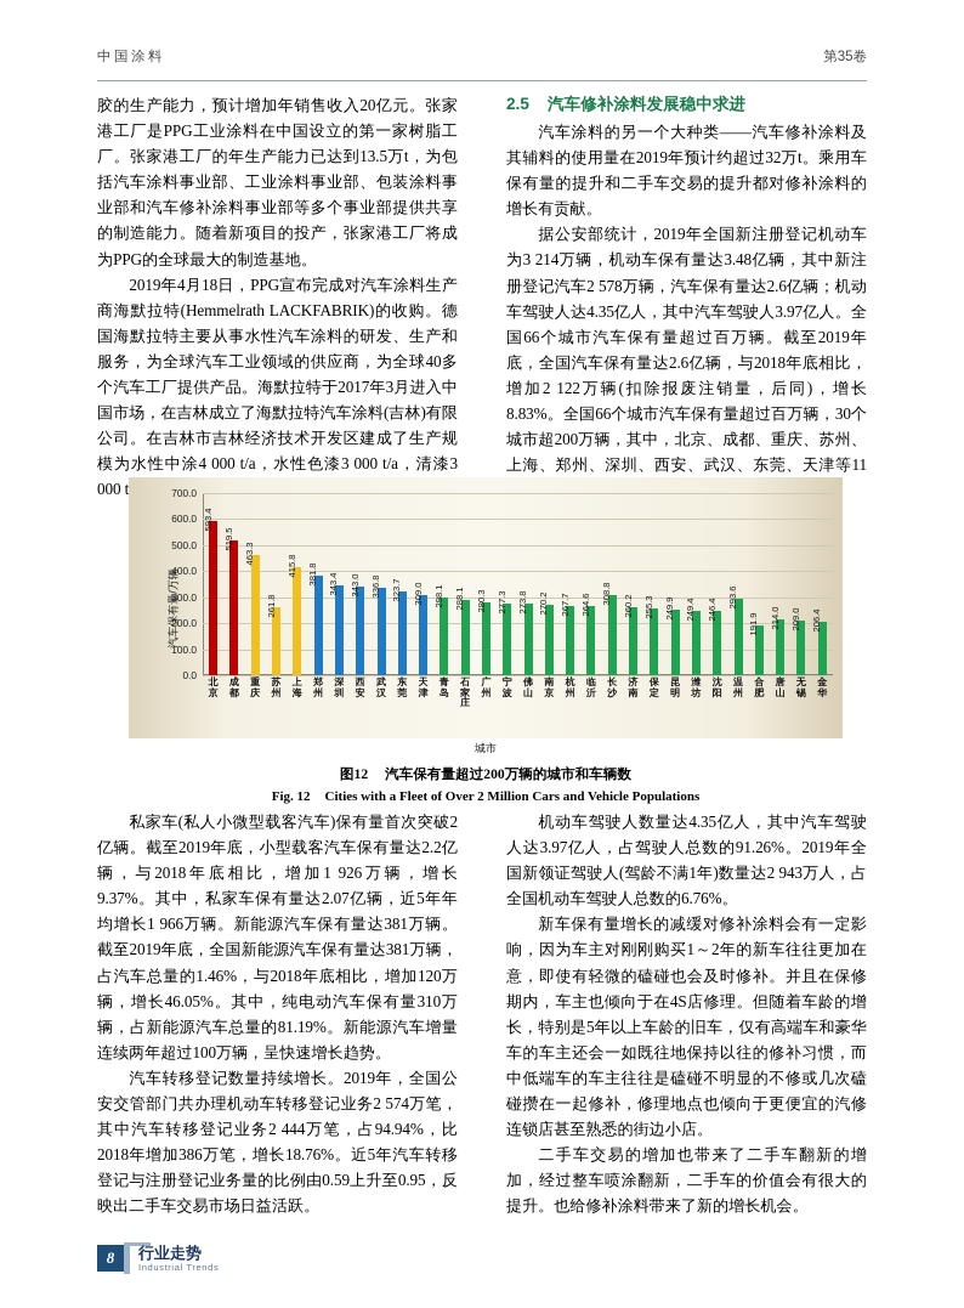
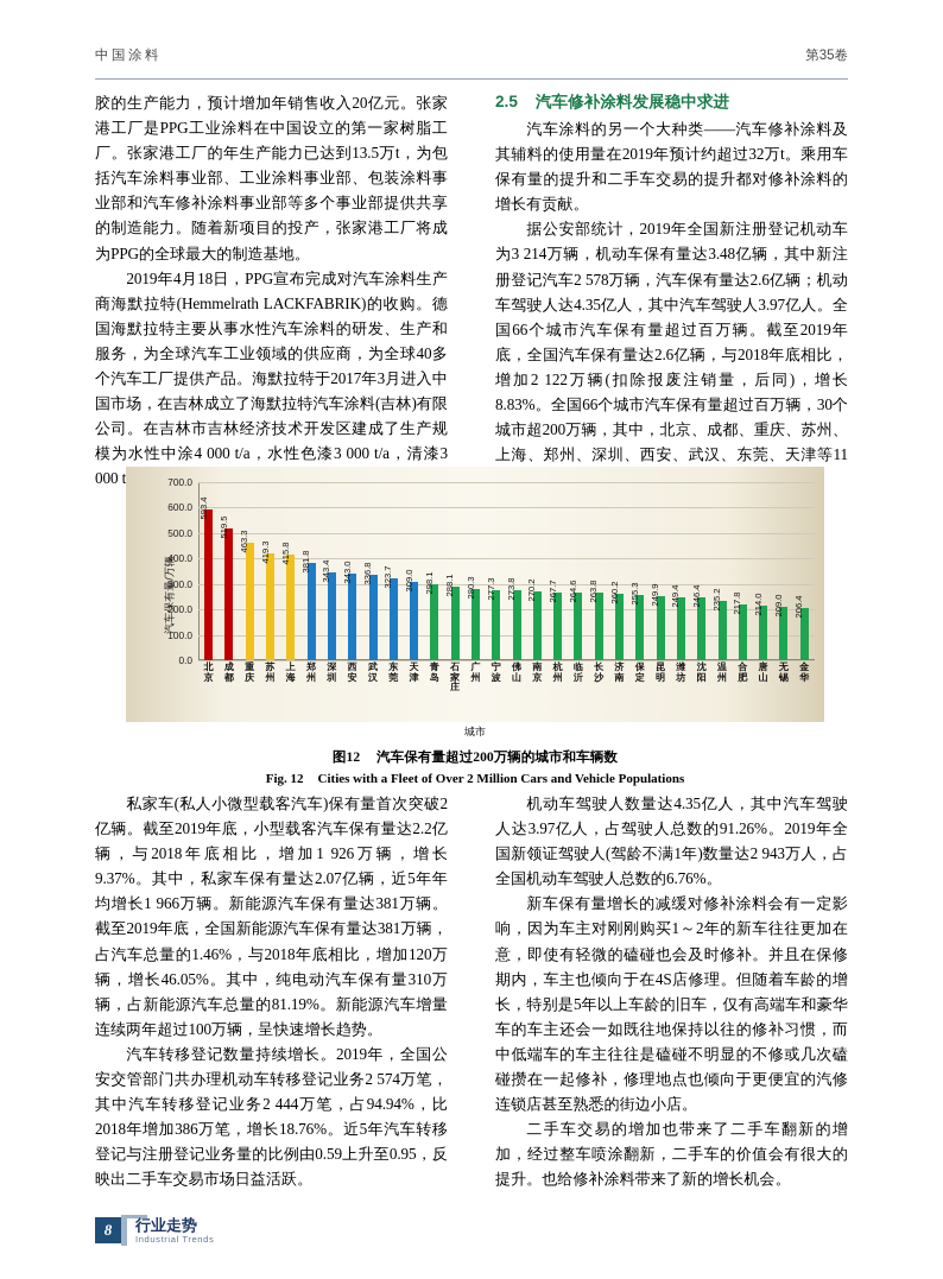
苏州: 261.8 -> 419.3
长沙: 308.8 -> 263.8
温州: 293.6 -> 235.2
合肥: 191.9 -> 217.8
